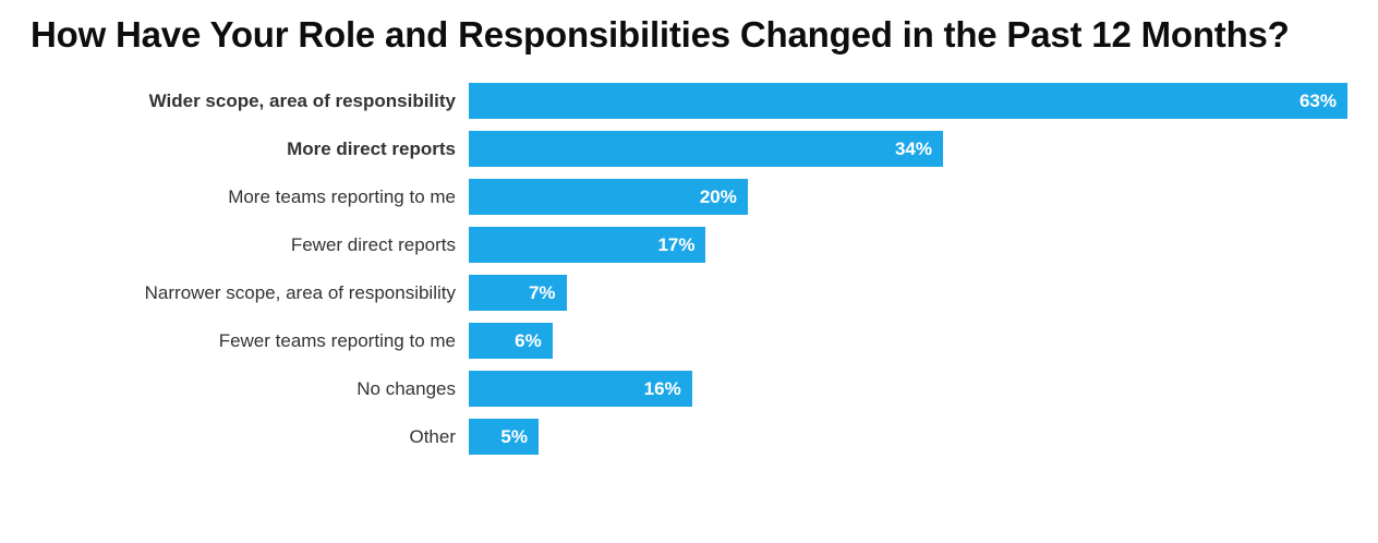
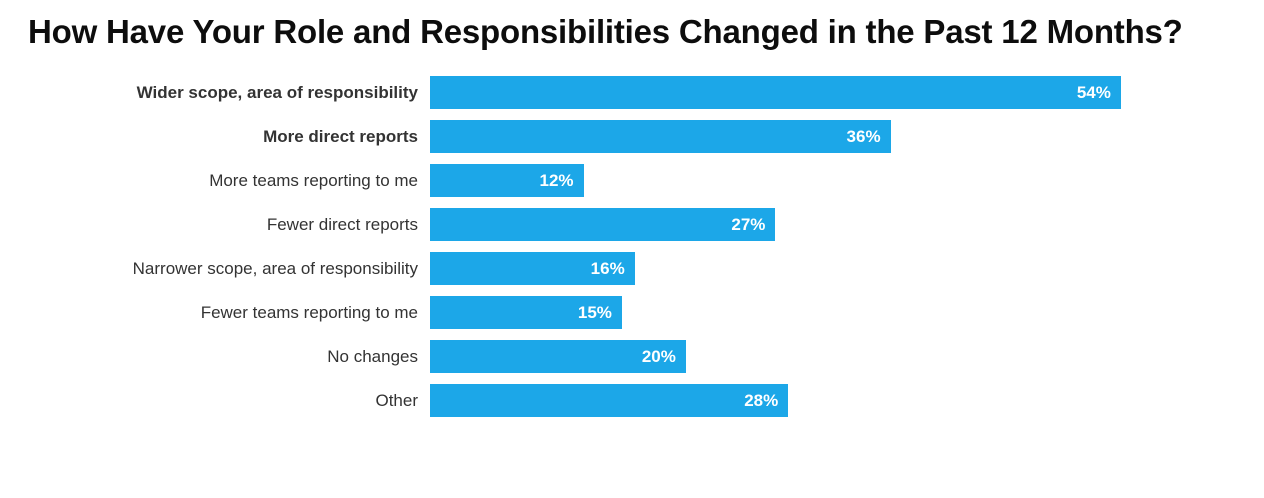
Wider scope, area of responsibility: 63% -> 54%
More direct reports: 34% -> 36%
More teams reporting to me: 20% -> 12%
Fewer direct reports: 17% -> 27%
Narrower scope, area of responsibility: 7% -> 16%
Fewer teams reporting to me: 6% -> 15%
No changes: 16% -> 20%
Other: 5% -> 28%
